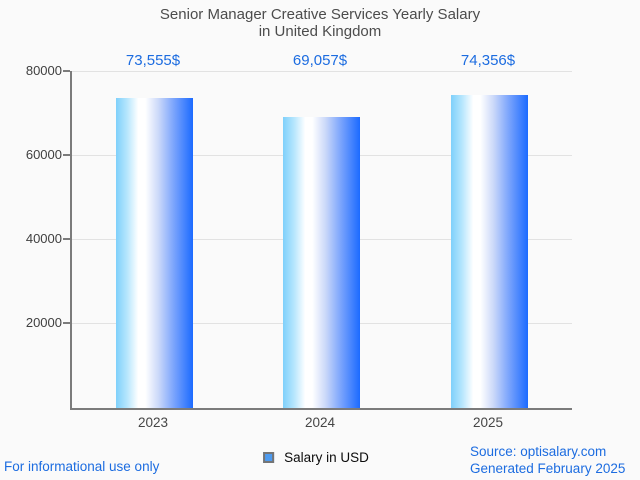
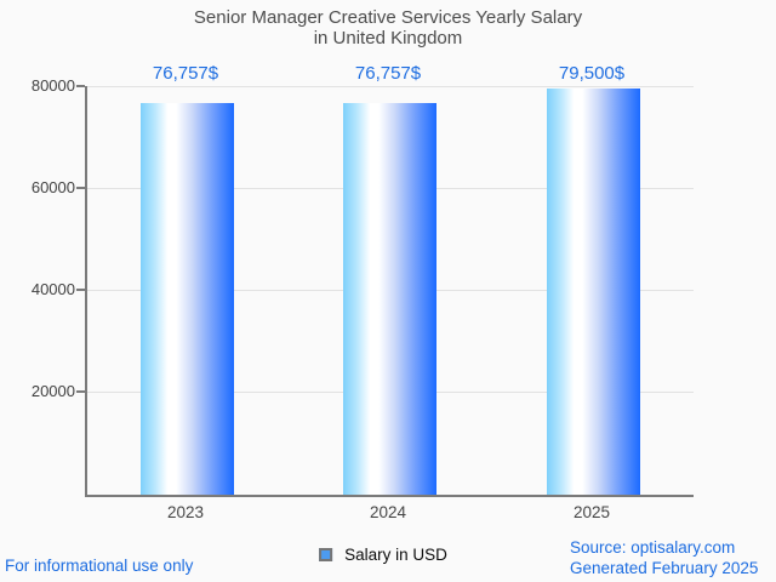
2023: 73,555 -> 76,757
2024: 69,057 -> 76,757
2025: 74,356 -> 79,500
